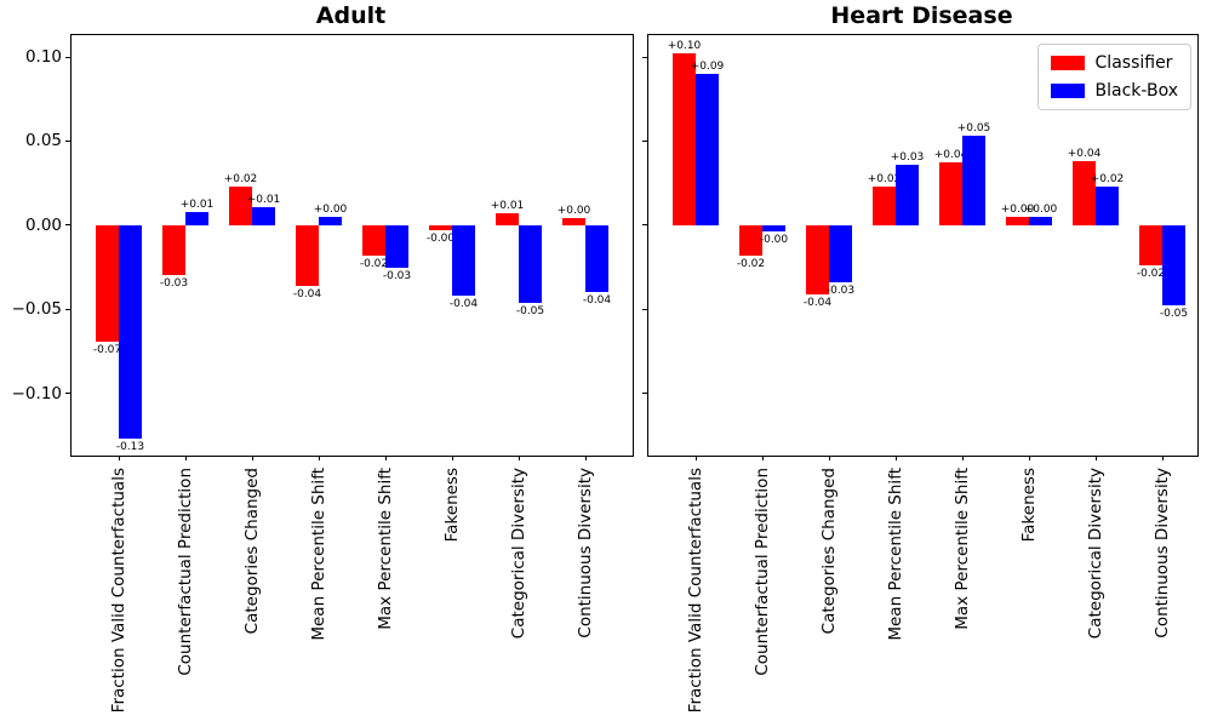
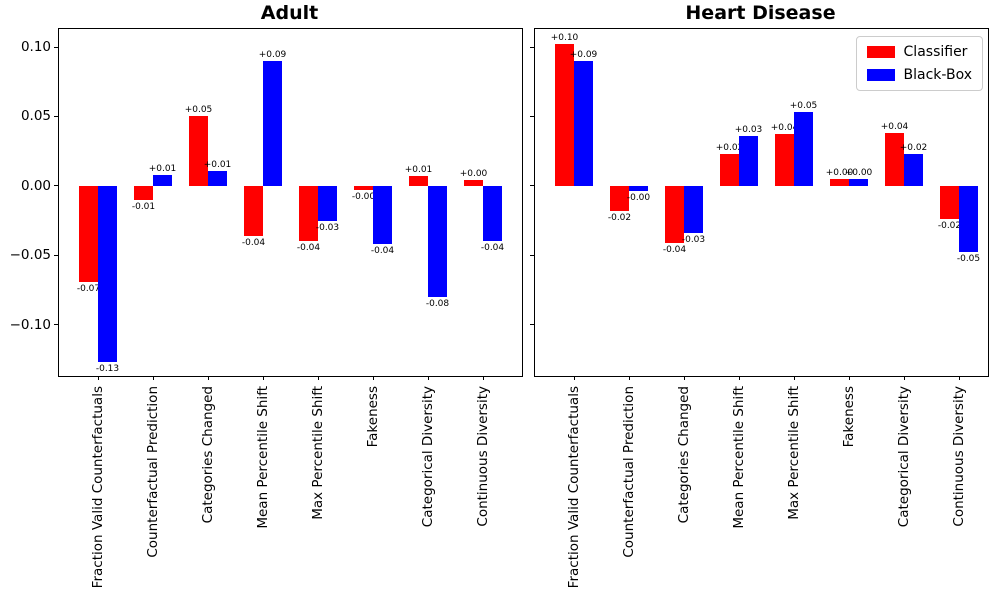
Adult/Classifier/Counterfactual Prediction: -0.03 -> -0.01
Adult/Classifier/Categories Changed: +0.02 -> +0.05
Adult/Black-Box/Mean Percentile Shift: +0.00 -> +0.09
Adult/Classifier/Max Percentile Shift: -0.02 -> -0.04
Adult/Black-Box/Categorical Diversity: -0.05 -> -0.08
